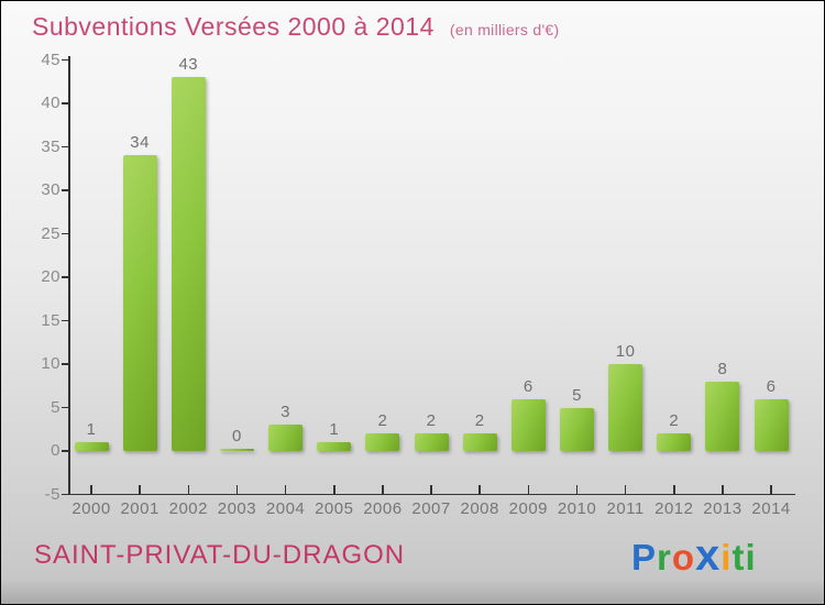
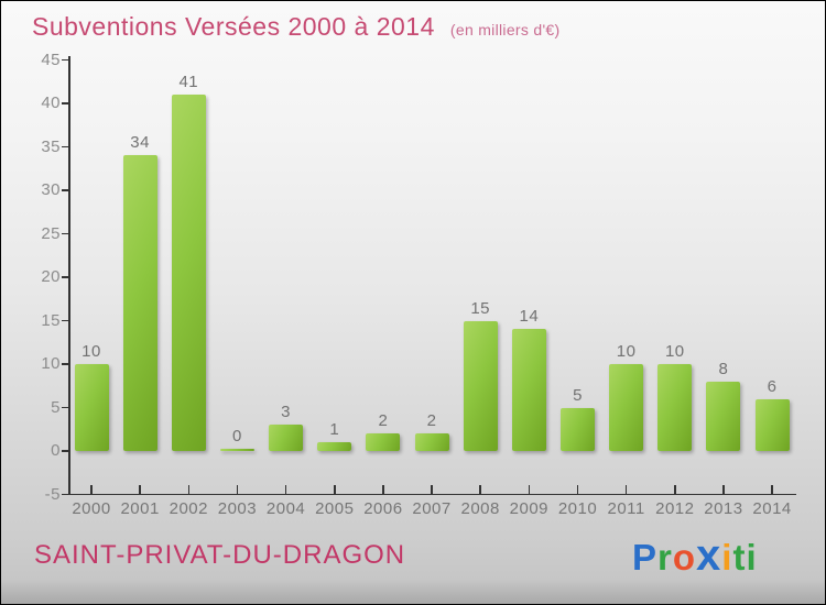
2000: 1 -> 10
2002: 43 -> 41
2008: 2 -> 15
2009: 6 -> 14
2012: 2 -> 10
